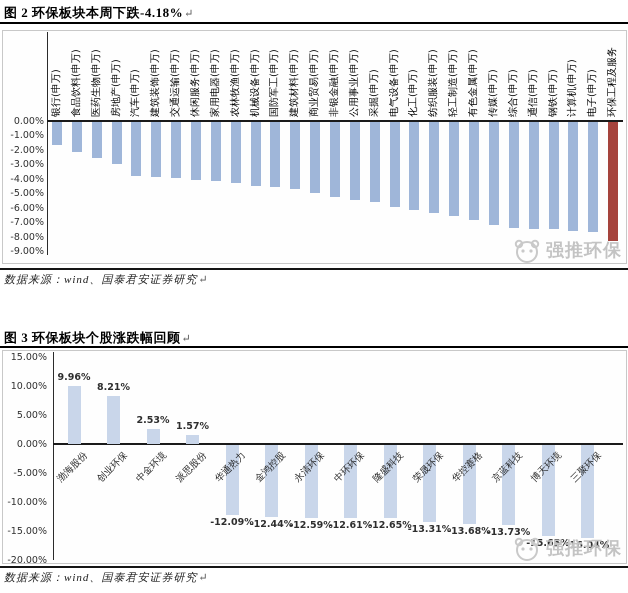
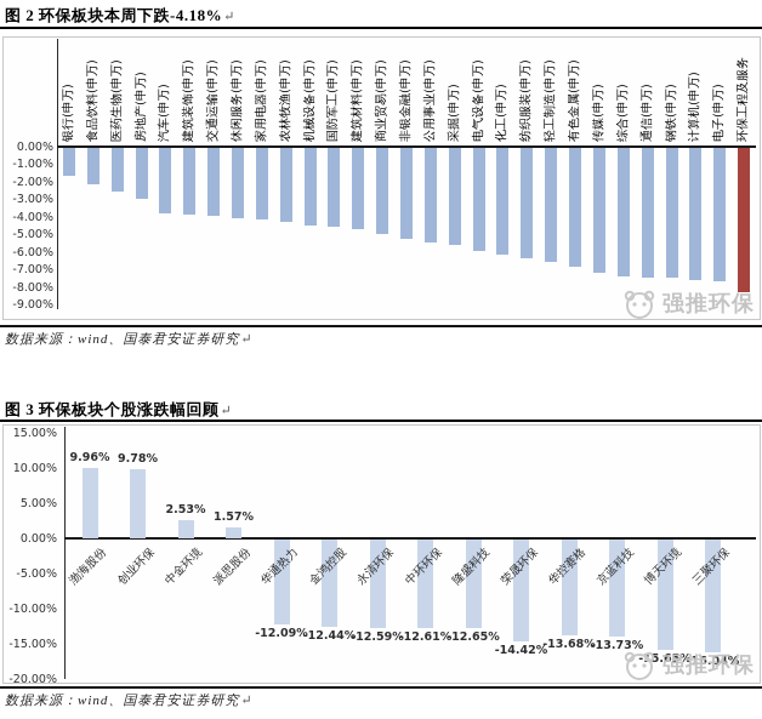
图 3 环保板块个股涨跌幅回顾/创业环保: 8.21% -> 9.78%
图 3 环保板块个股涨跌幅回顾/荣晟环保: -13.31% -> -14.42%
